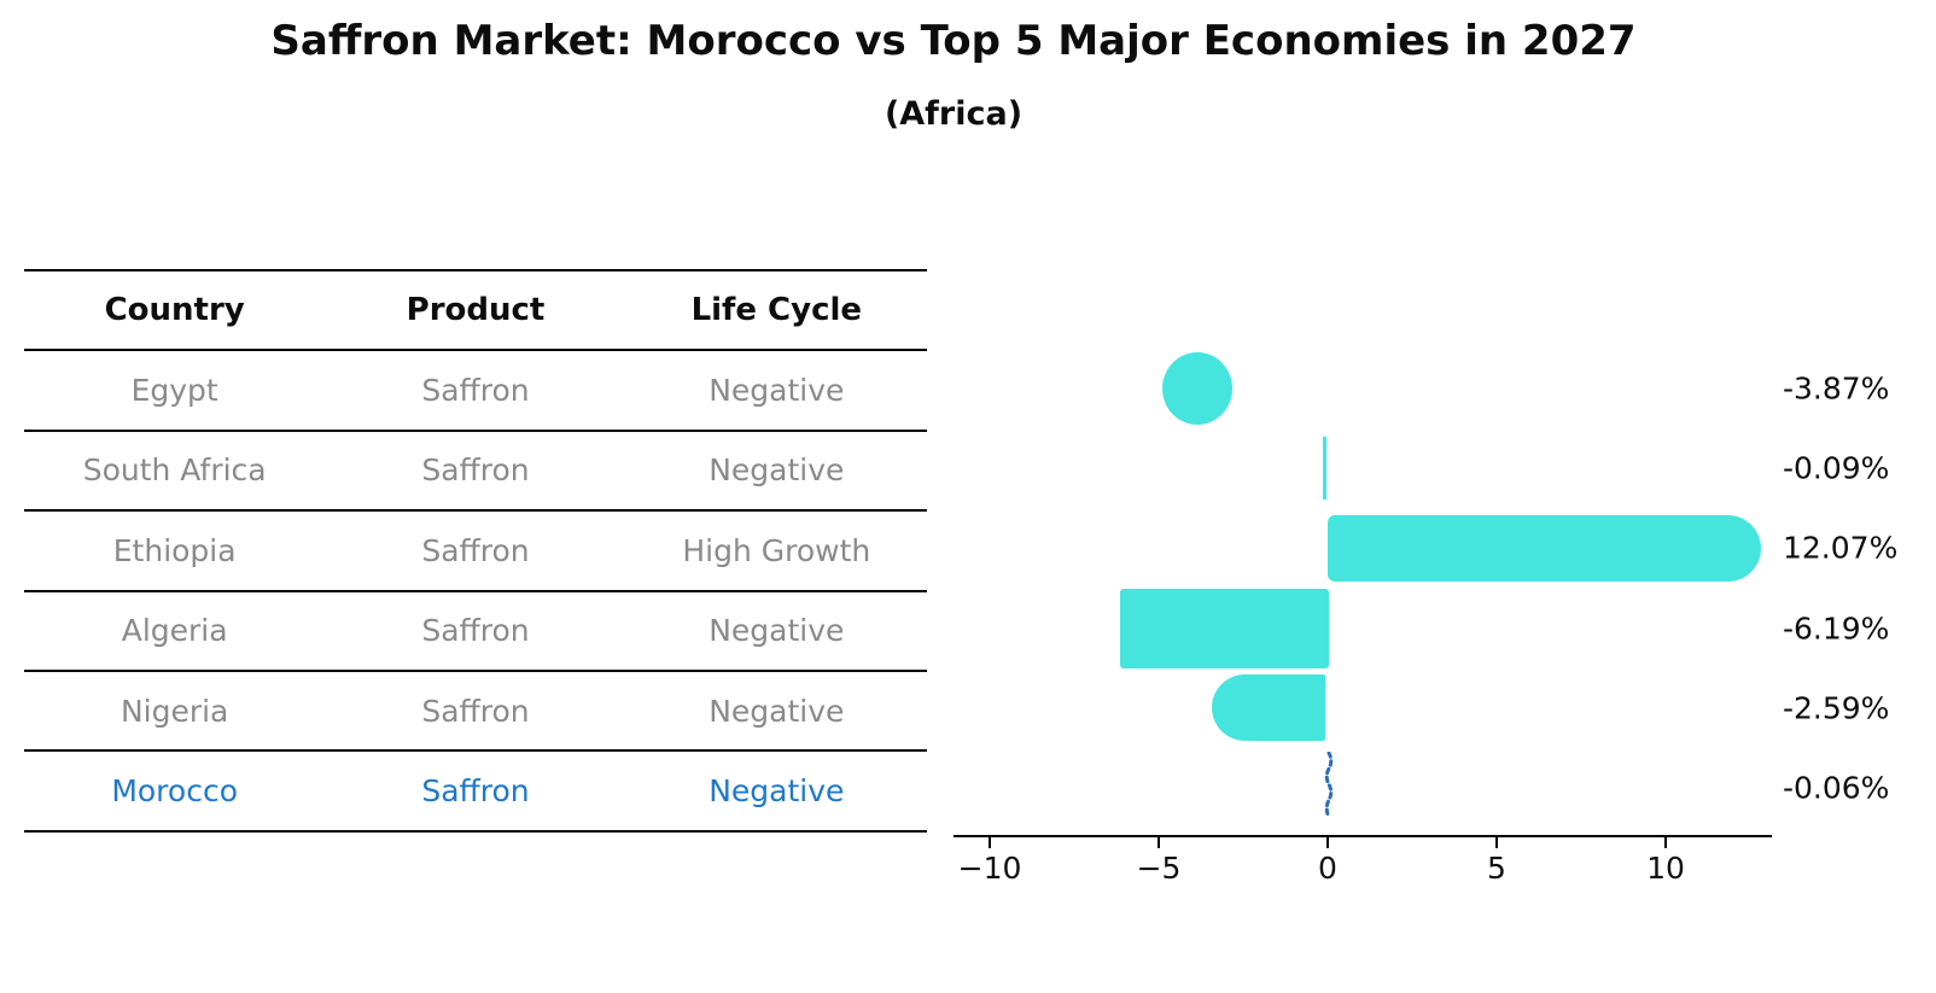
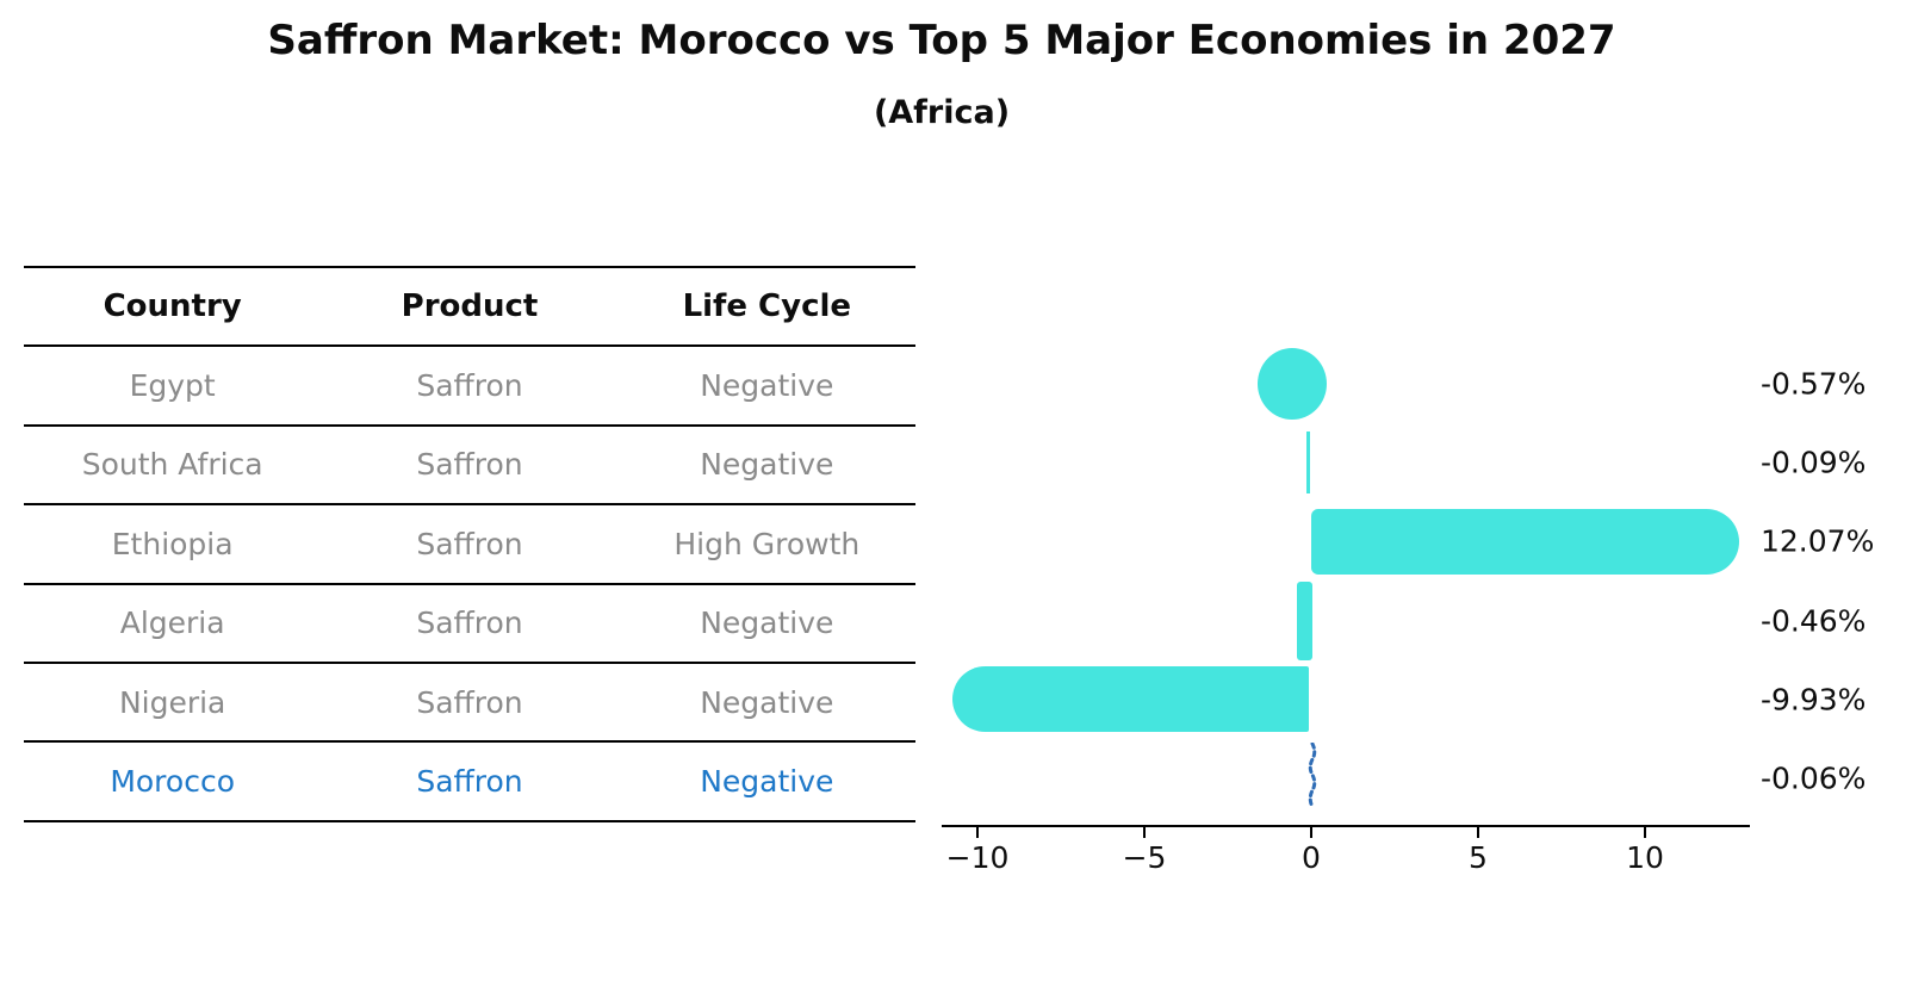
Egypt: -3.87% -> -0.57%
Algeria: -6.19% -> -0.46%
Nigeria: -2.59% -> -9.93%
